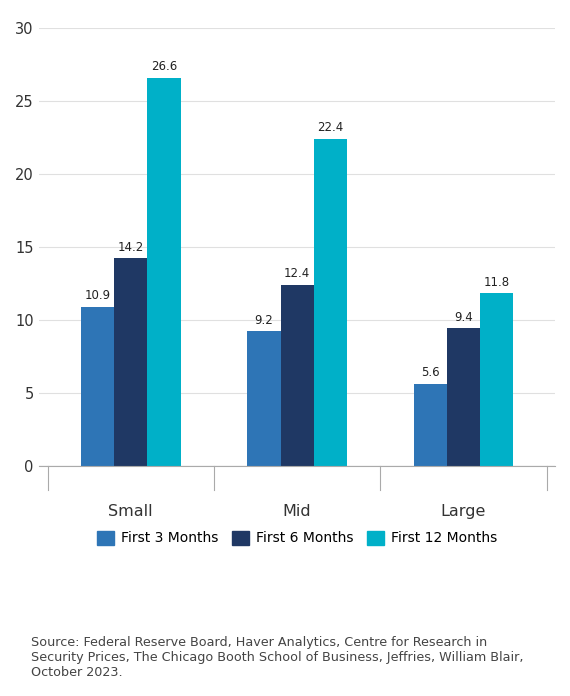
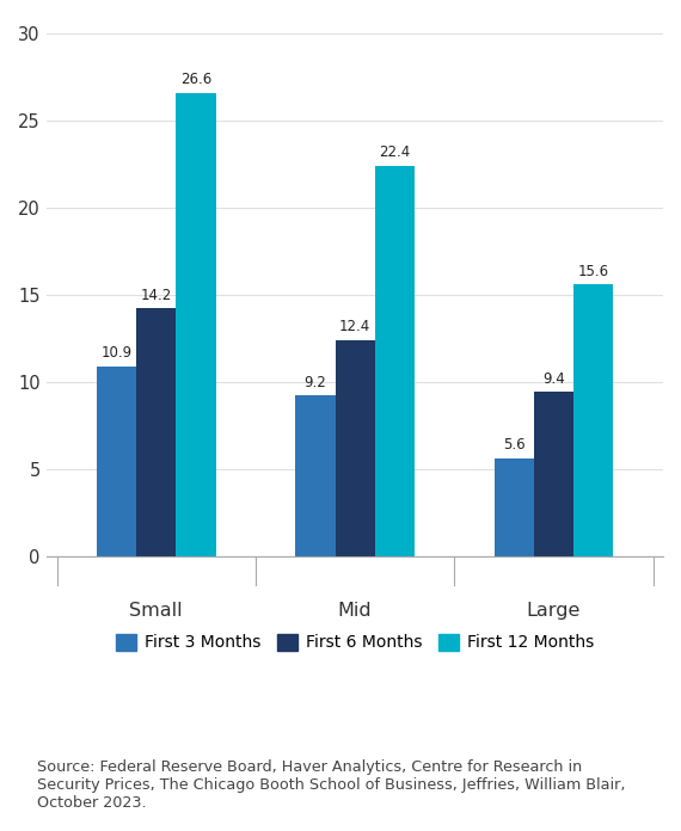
First 12 Months/Large: 11.8 -> 15.6
